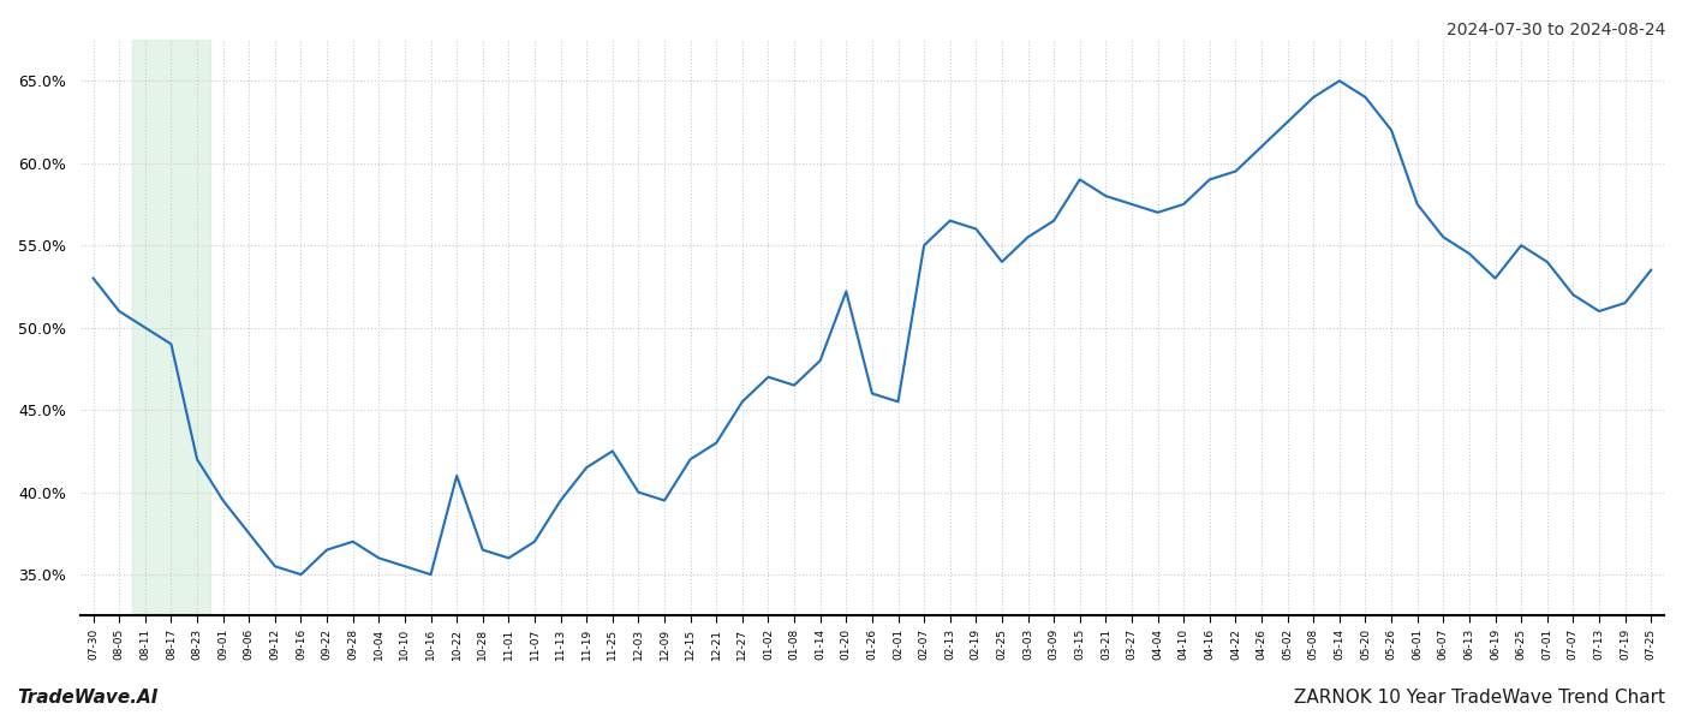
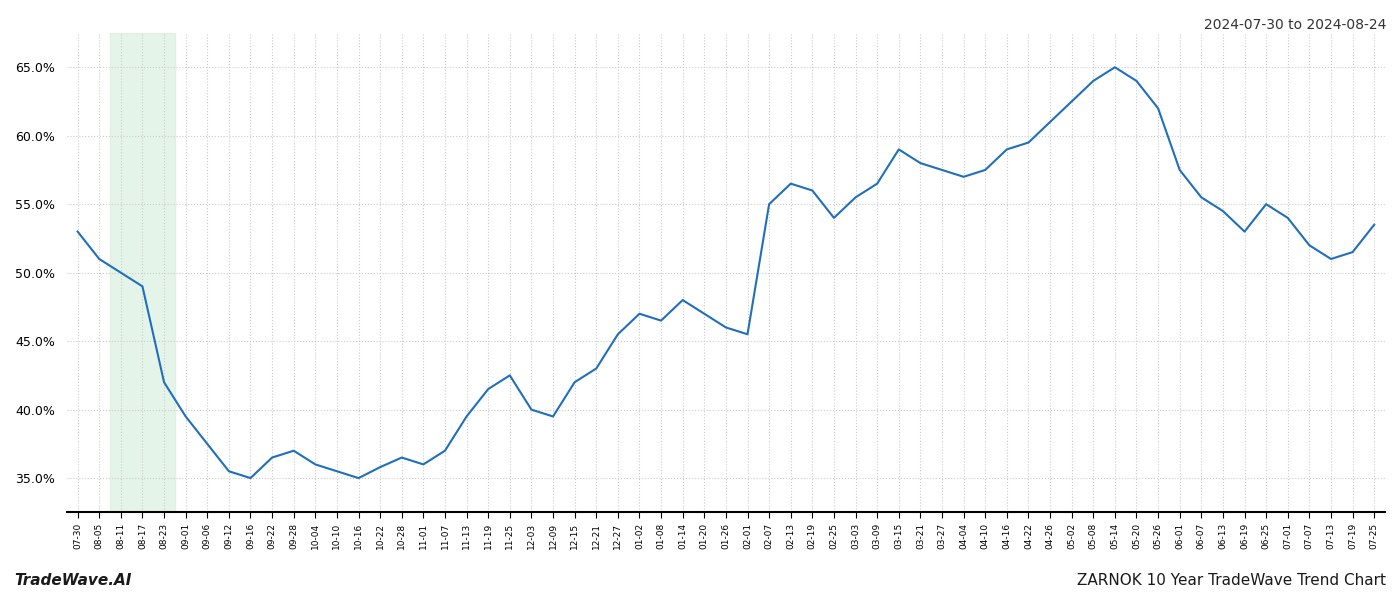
10-22: 41.0% -> 35.8%
01-20: 52.2% -> 47.0%
